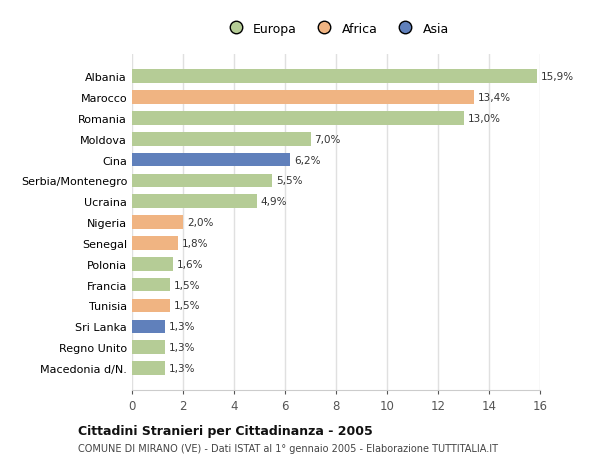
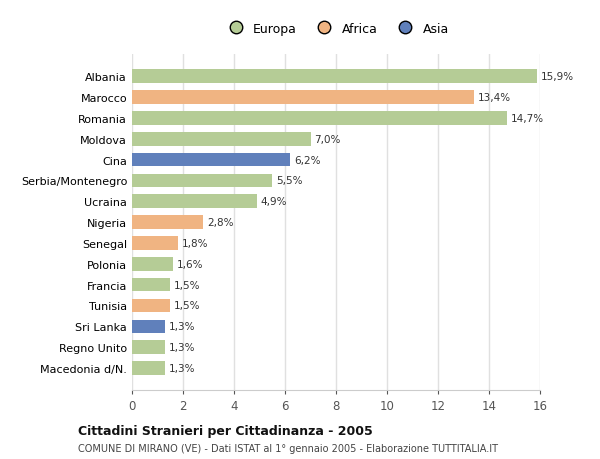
Romania: 13,0% -> 14,7%
Nigeria: 2,0% -> 2,8%
